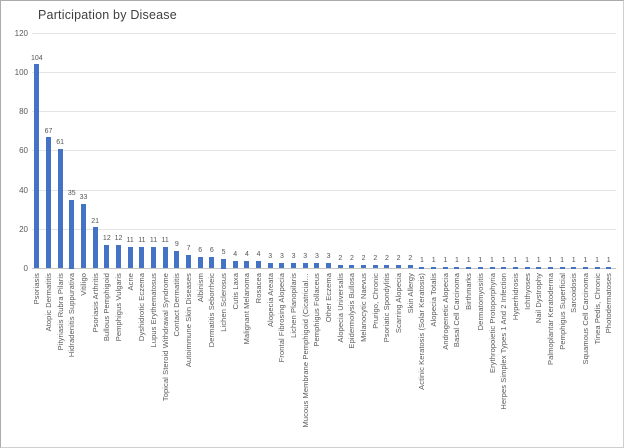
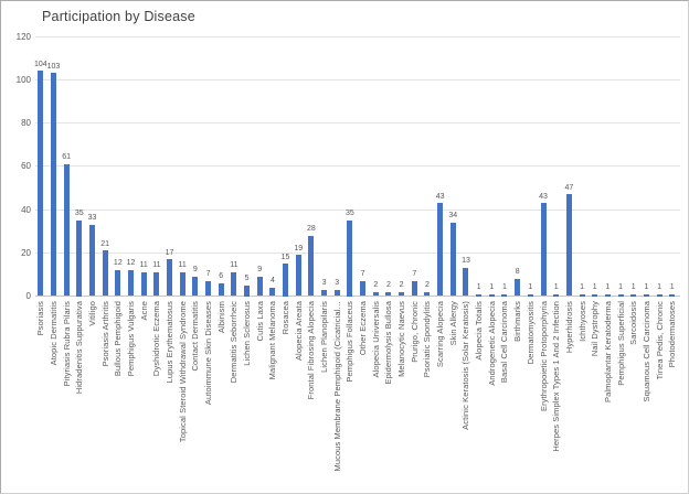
Atopic Dermatitis: 67 -> 103
Lupus Erythematosus: 11 -> 17
Dermatitis Seborrheic: 6 -> 11
Cutis Laxa: 4 -> 9
Rosacea: 4 -> 15
Alopecia Areata: 3 -> 19
Frontal Fibrosing Alopecia: 3 -> 28
Pemphigus Follaceus: 3 -> 35
Other Eczema: 3 -> 7
Prurigo, Chronic: 2 -> 7
Scarring Alopecia: 2 -> 43
Skin Allergy: 2 -> 34
Actinic Keratosis (Solar Keratosis): 1 -> 13
Birthmarks: 1 -> 8
Erythropoietic Protoporphyria: 1 -> 43
Hyperhidrosis: 1 -> 47
